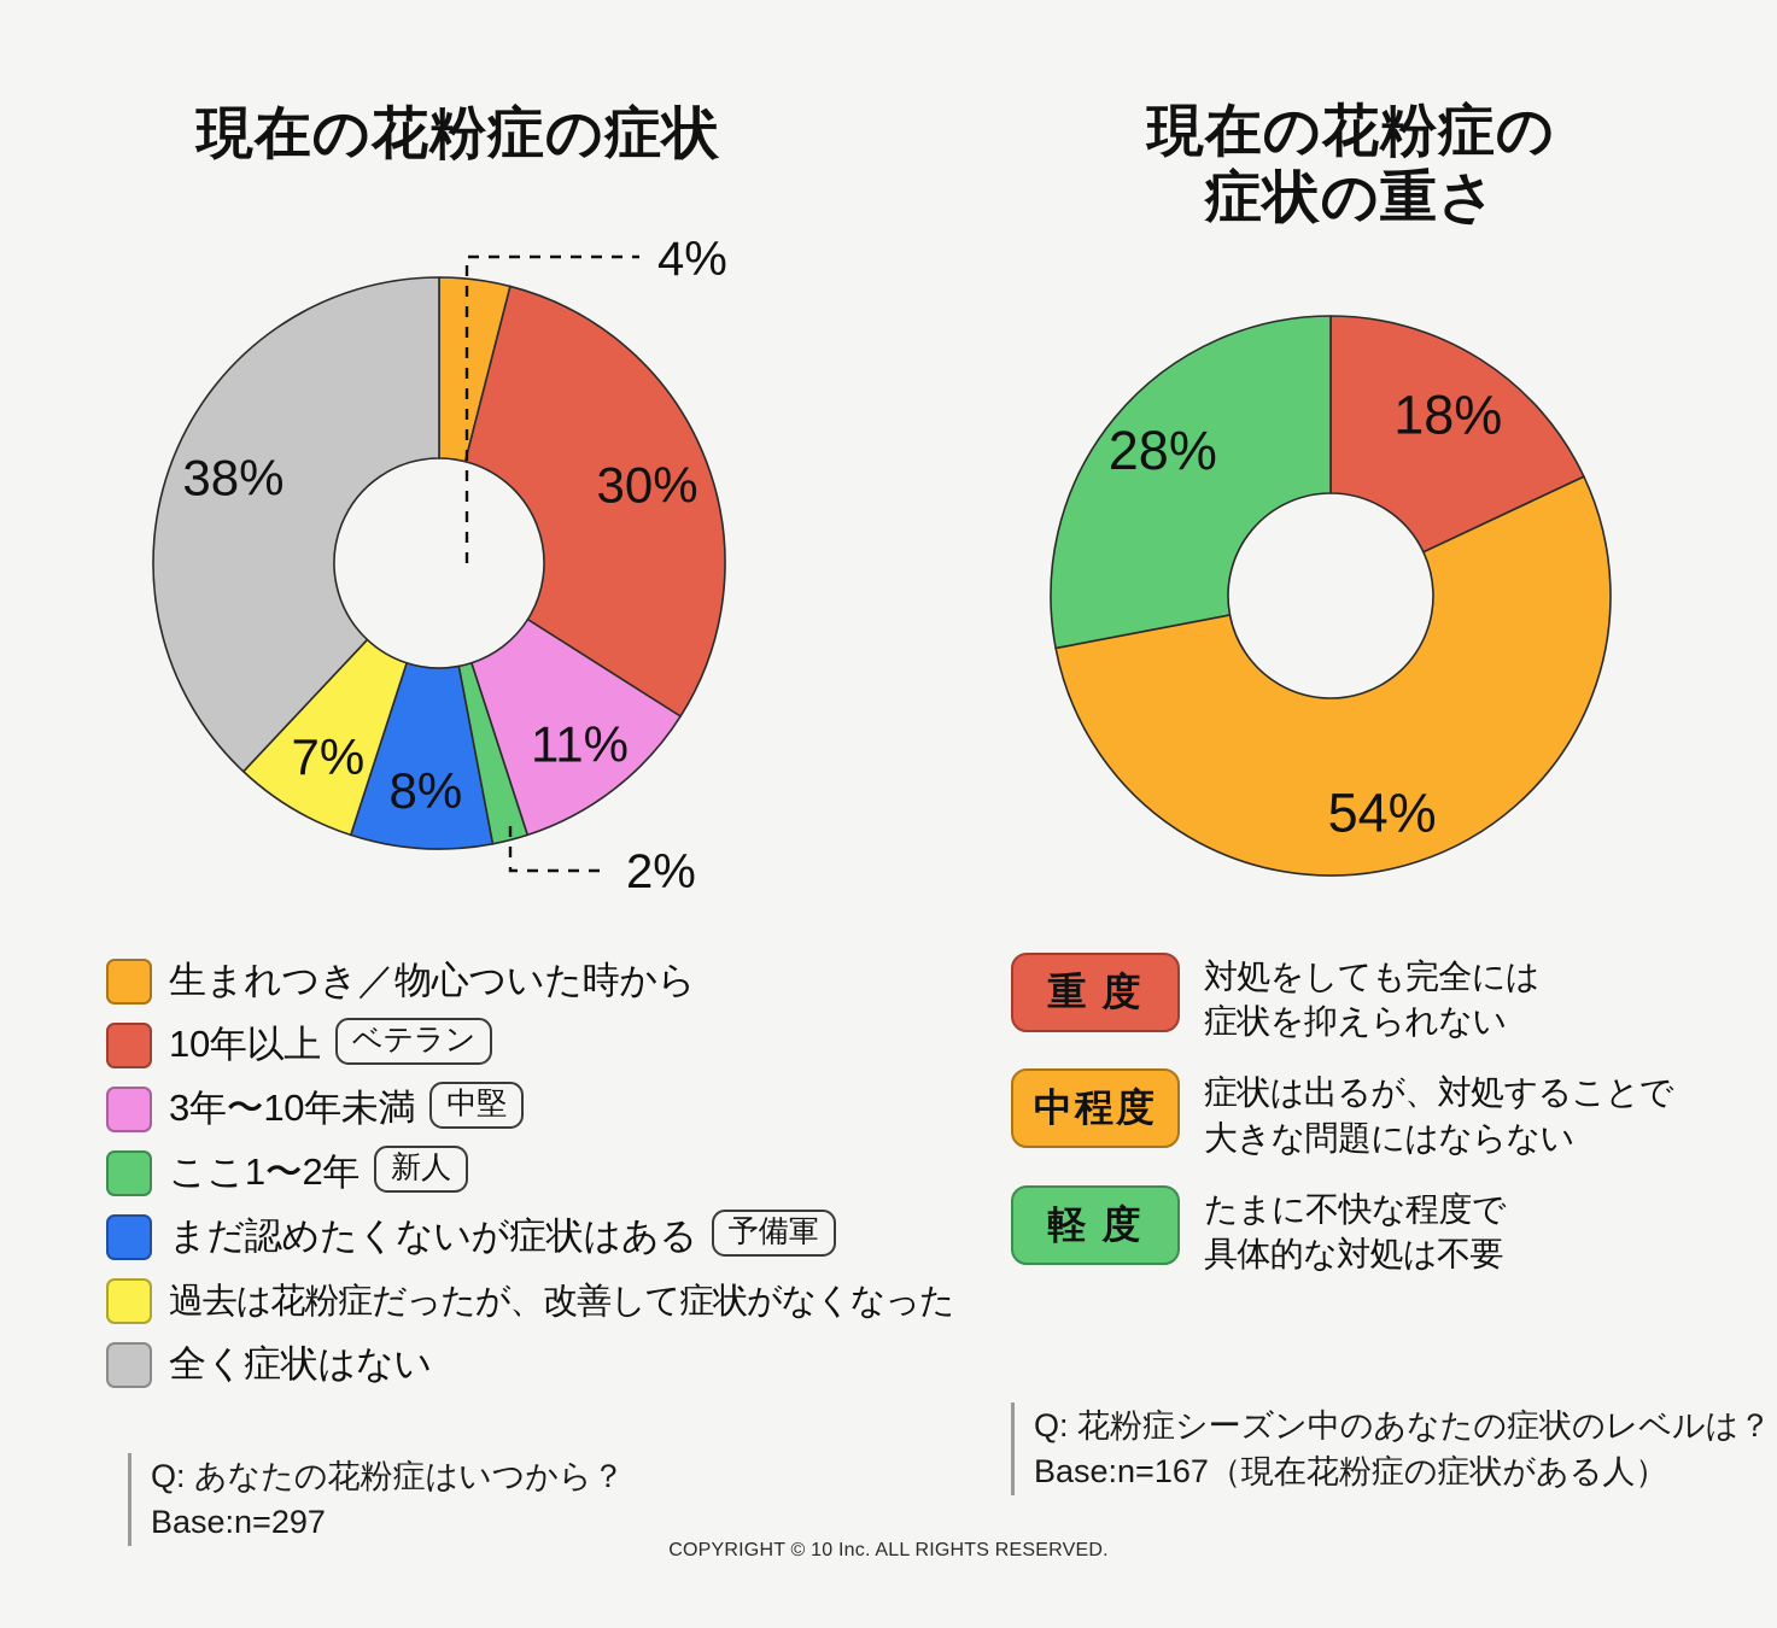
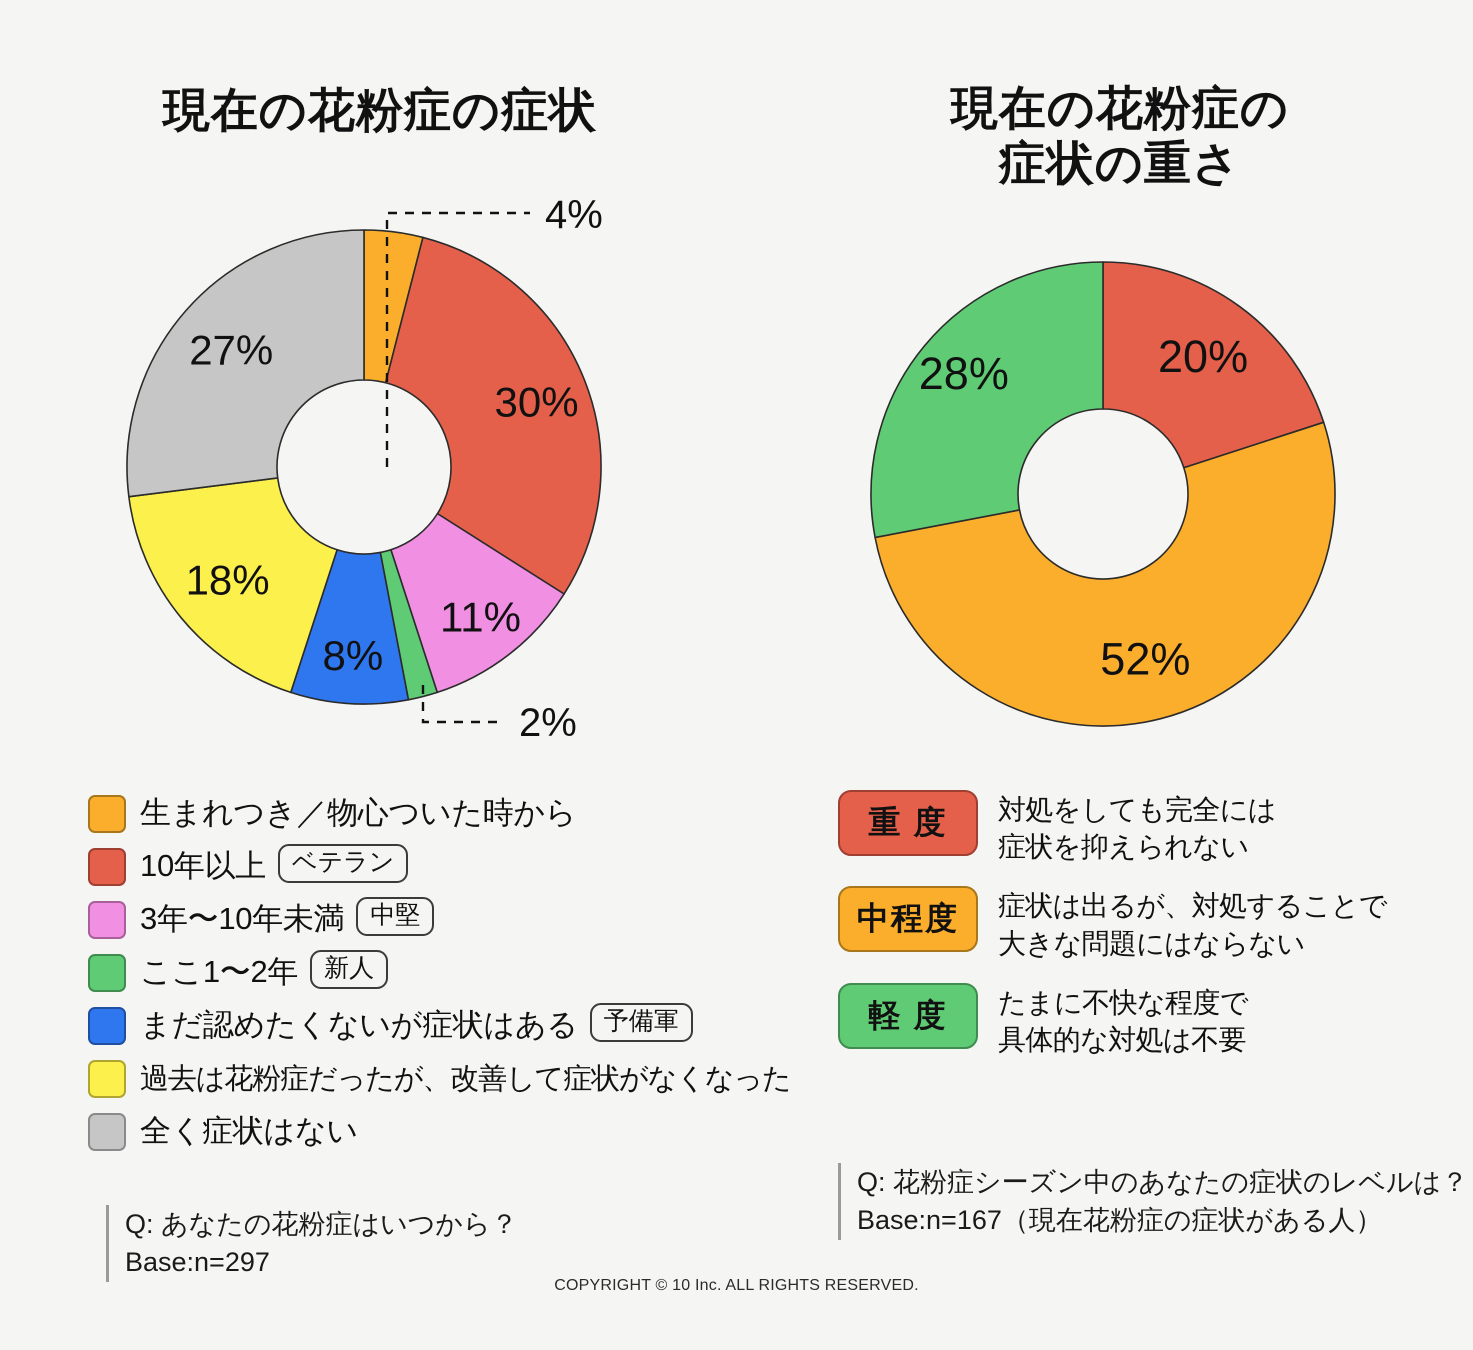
現在の花粉症の症状/過去は花粉症だったが、改善して症状がなくなった: 7% -> 18%
現在の花粉症の症状/全く症状はない: 38% -> 27%
現在の花粉症の症状の重さ/重度: 18% -> 20%
現在の花粉症の症状の重さ/中程度: 54% -> 52%
